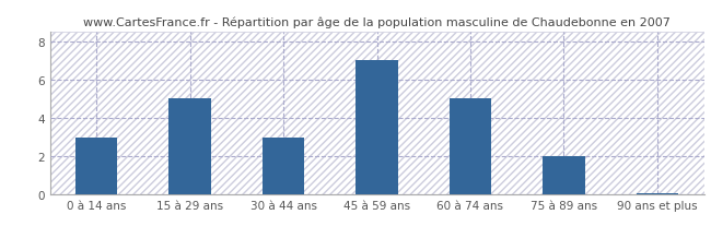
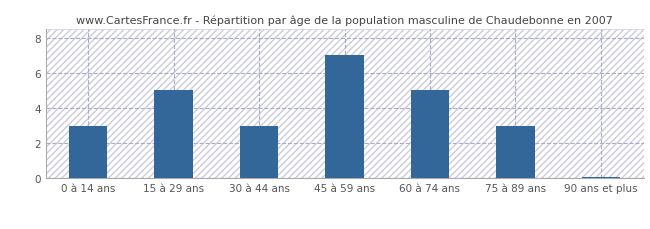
75 à 89 ans: 2.0 -> 3.0
